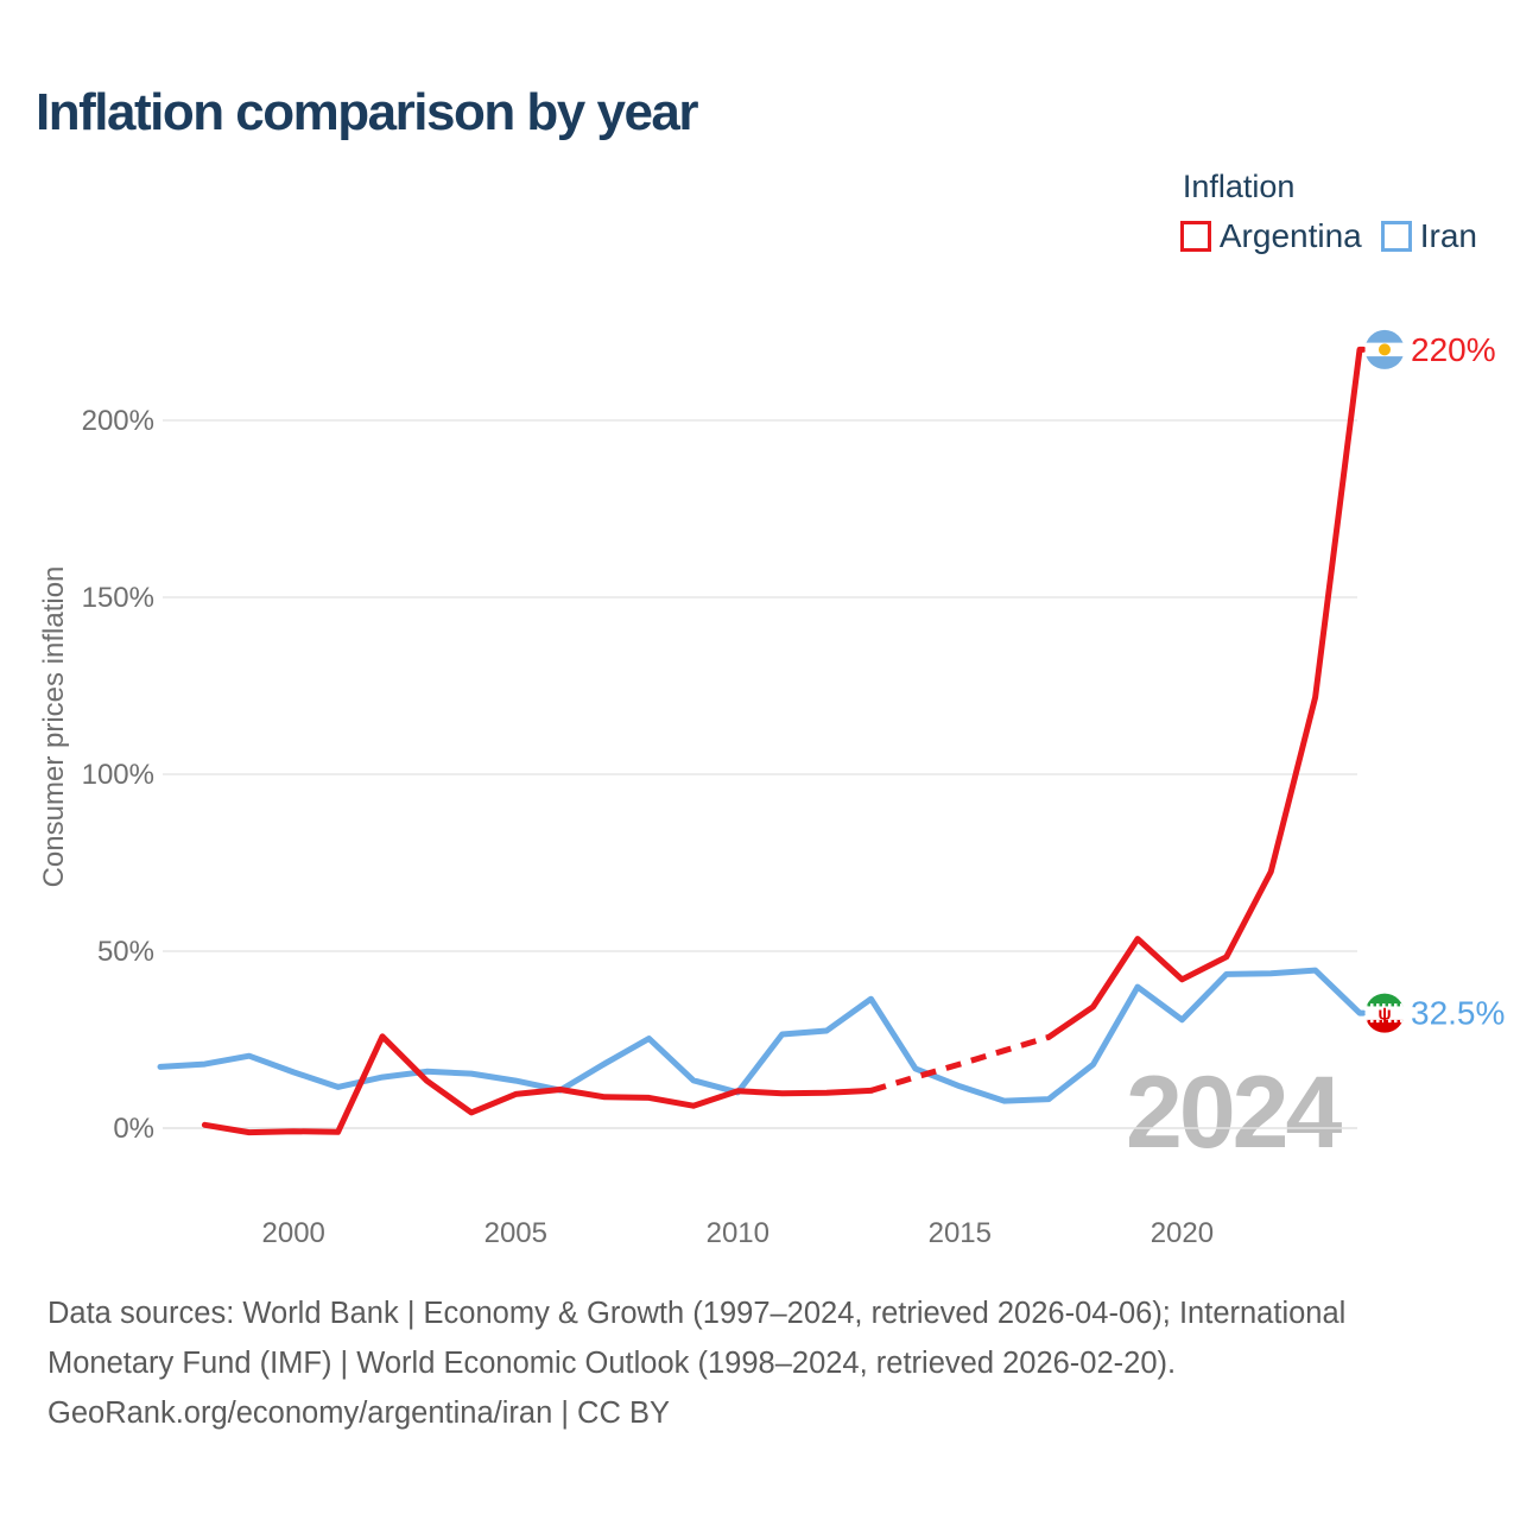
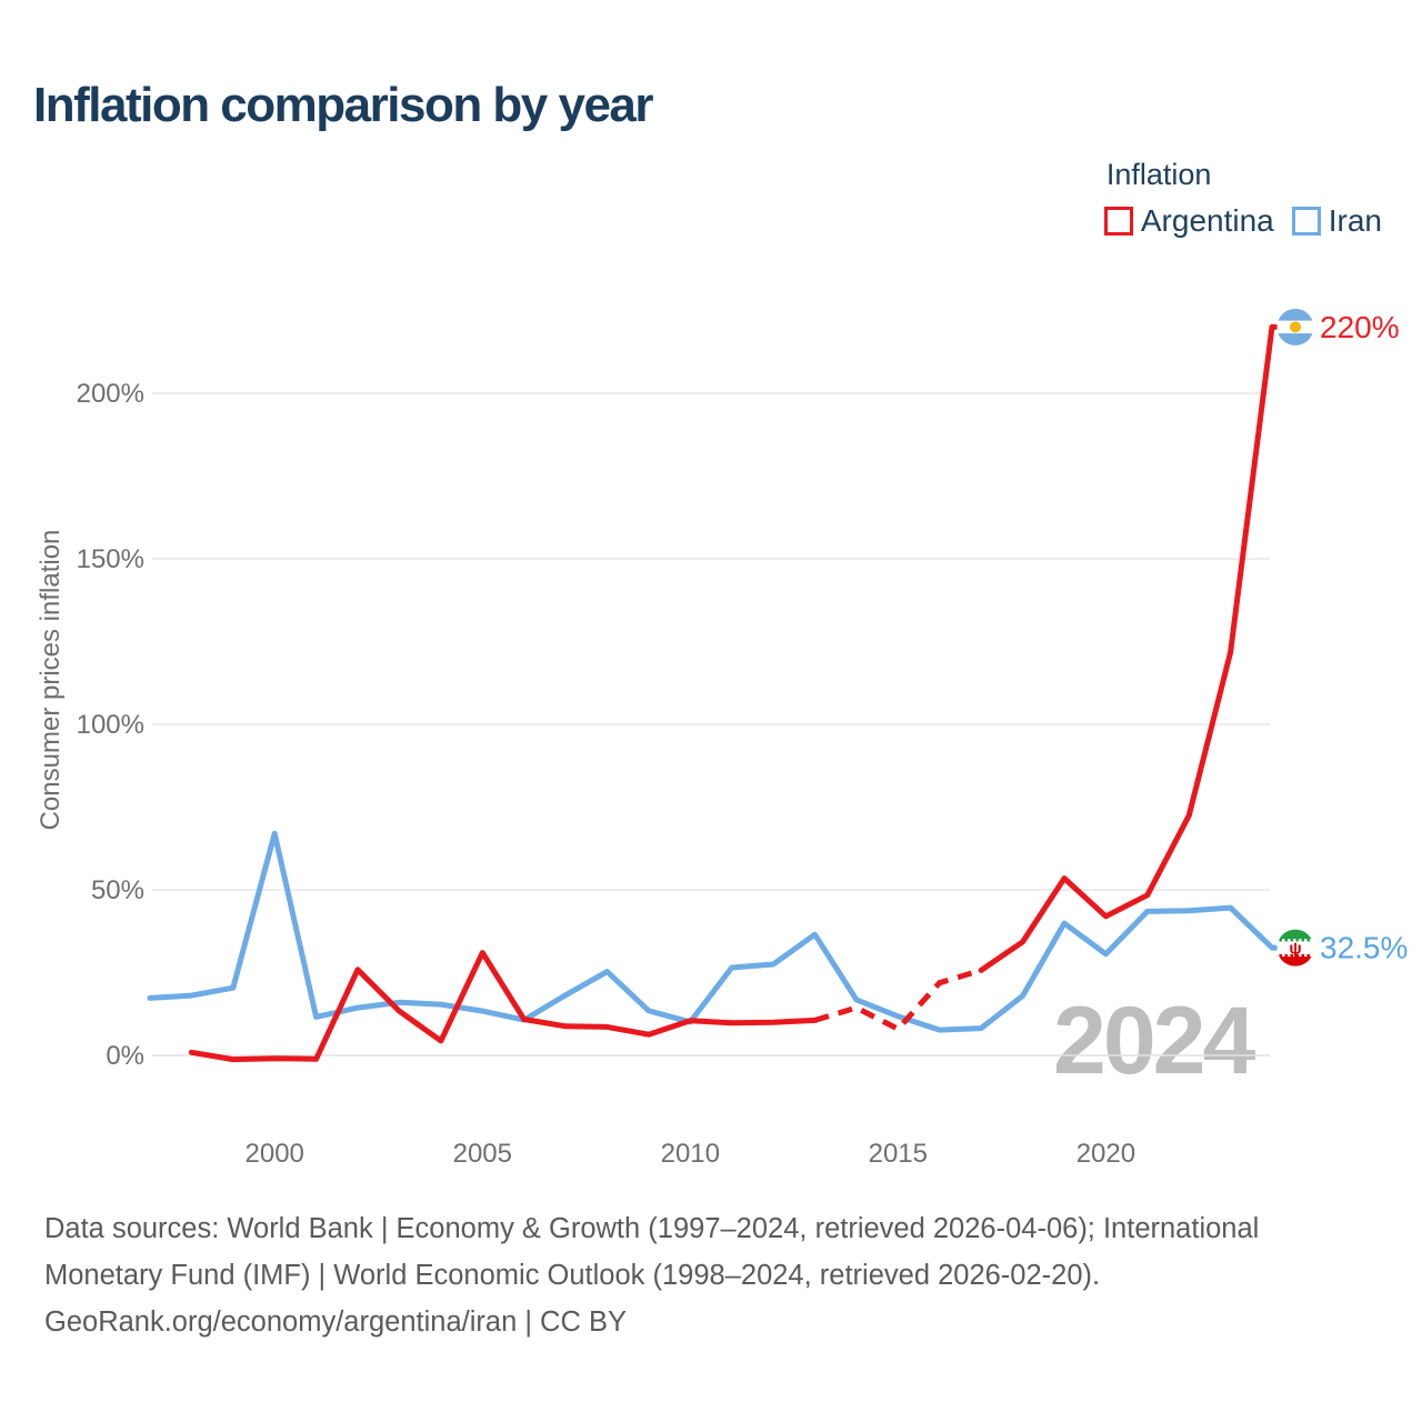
Iran/2000: 16% -> 67%
Argentina/2005: 10% -> 31%
Argentina/2015: 18% -> 8%
